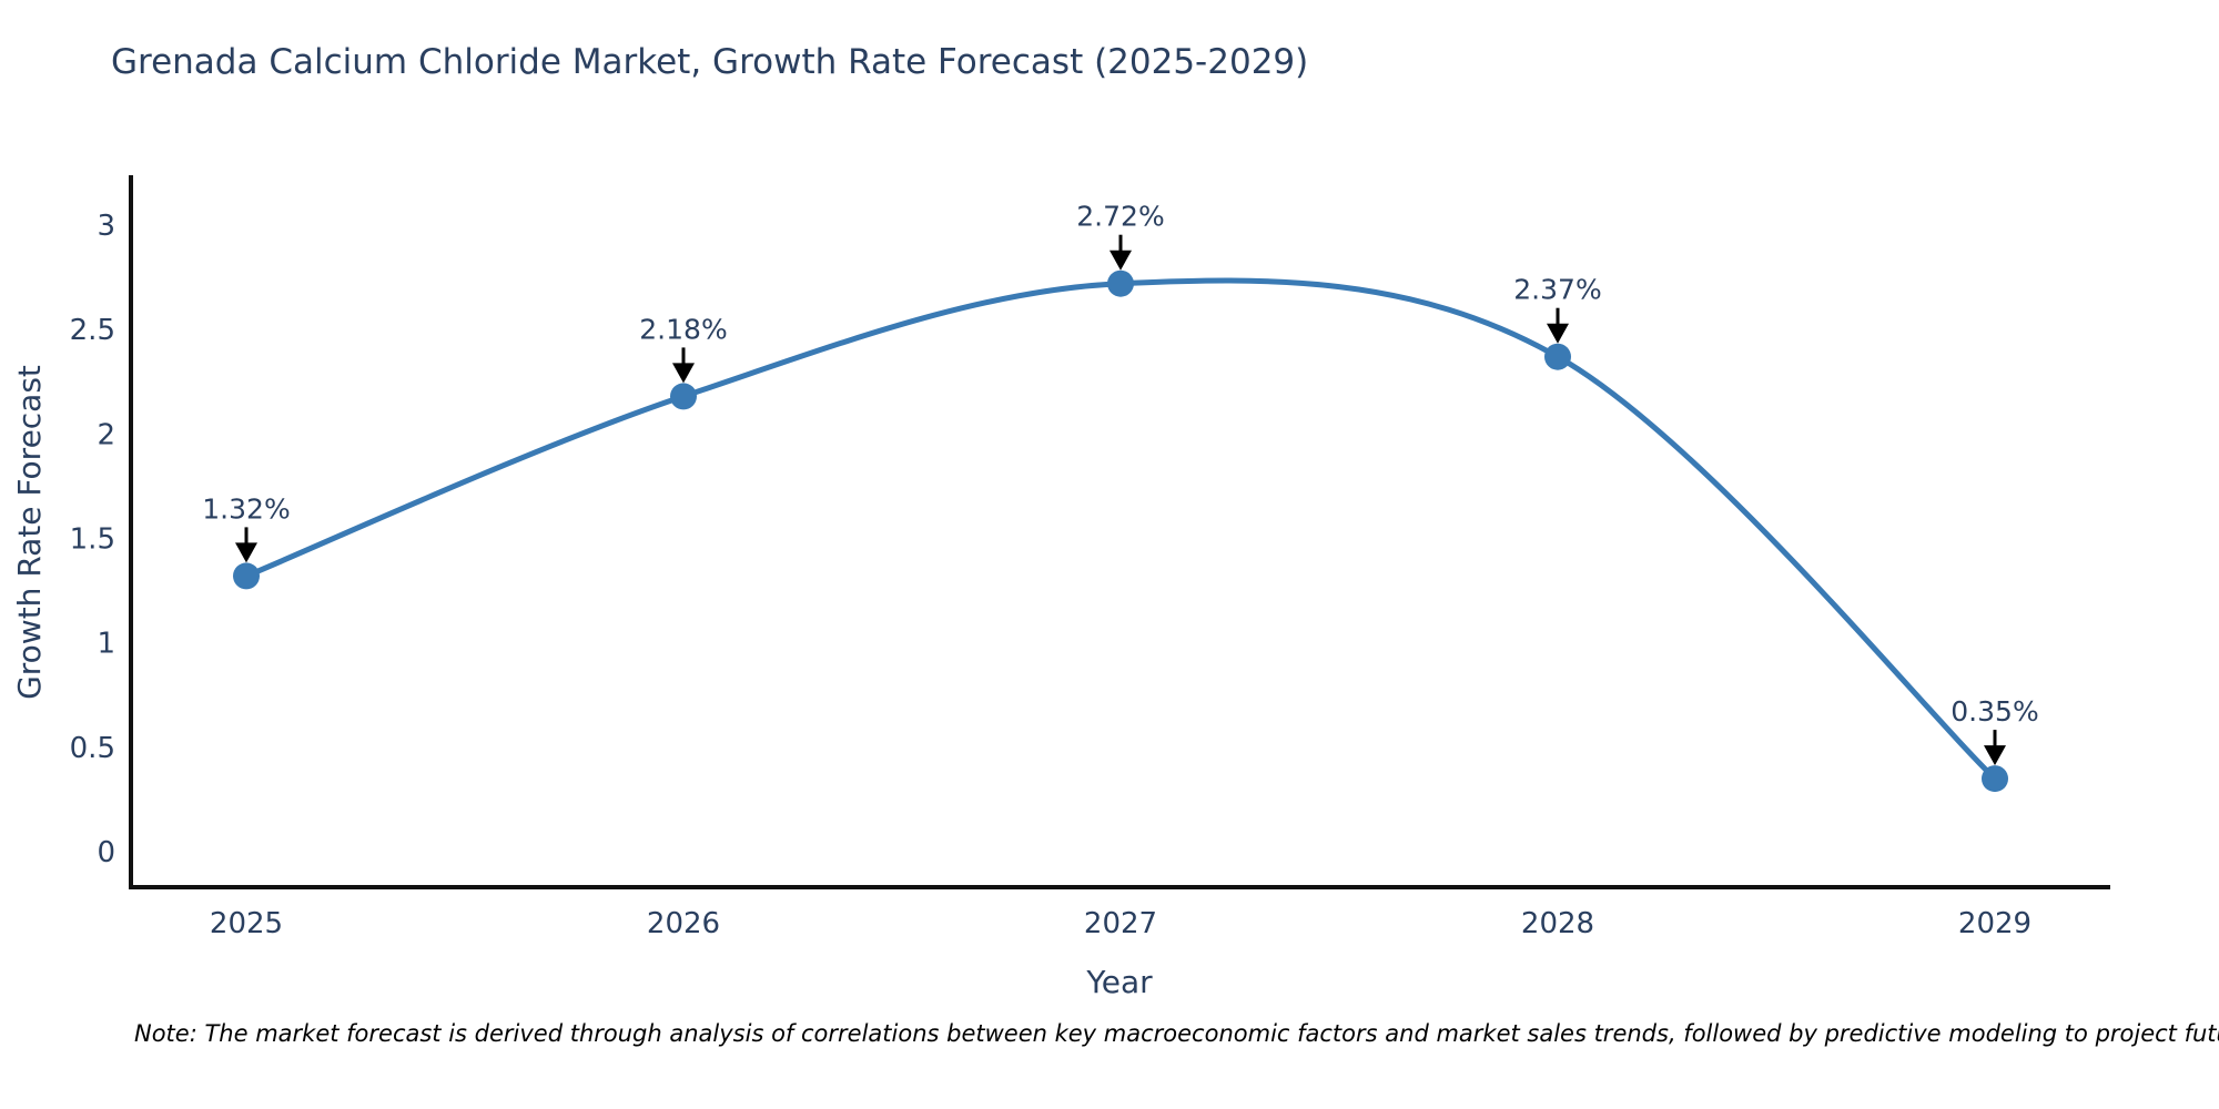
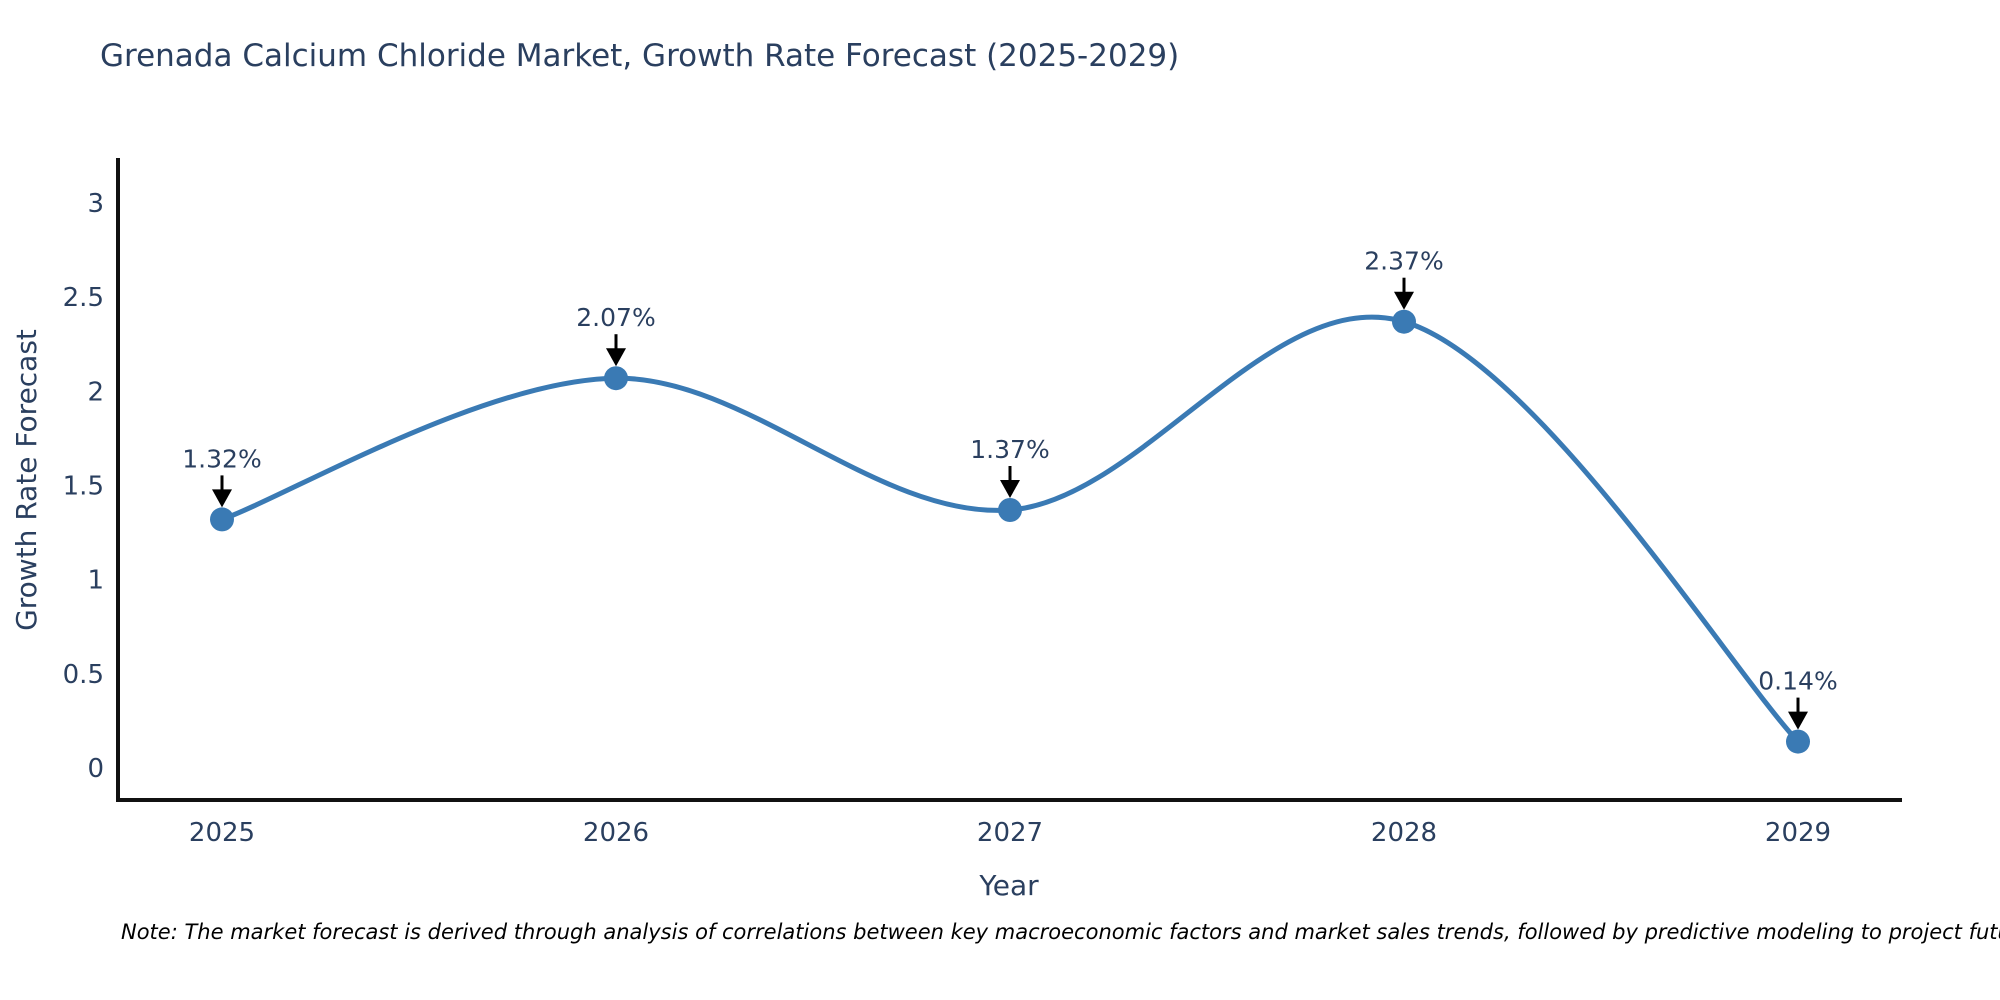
2026: 2.18% -> 2.07%
2027: 2.72% -> 1.37%
2029: 0.35% -> 0.14%
